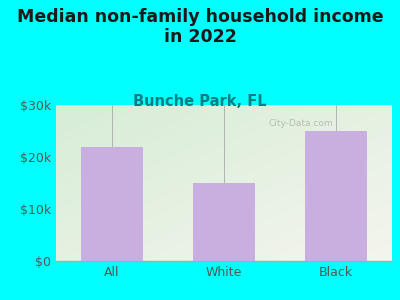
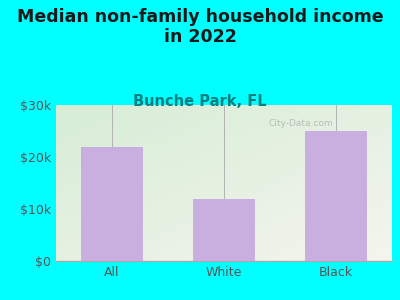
White: $15k -> $12k
